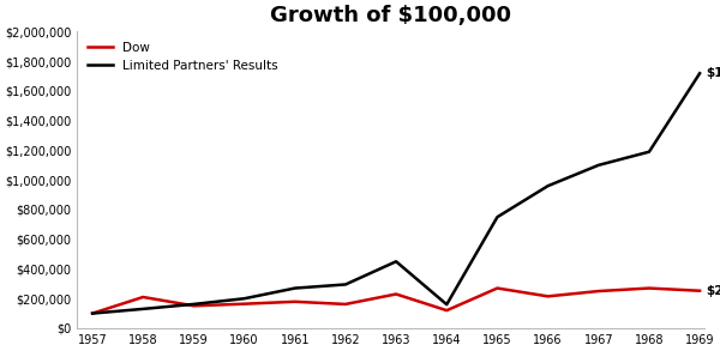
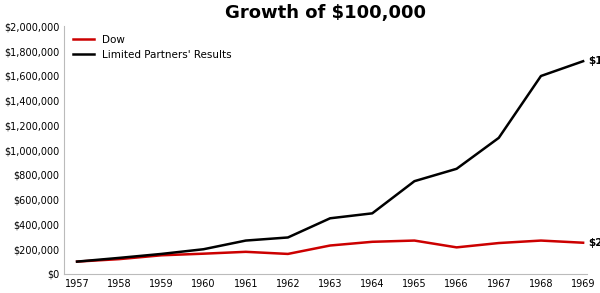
Dow/1958: $210,000 -> $120,000
Dow/1964: $120,000 -> $260,000
Limited Partners' Results/1964: $160,000 -> $490,000
Limited Partners' Results/1966: $960,000 -> $850,000
Limited Partners' Results/1968: $1,190,000 -> $1,600,000
